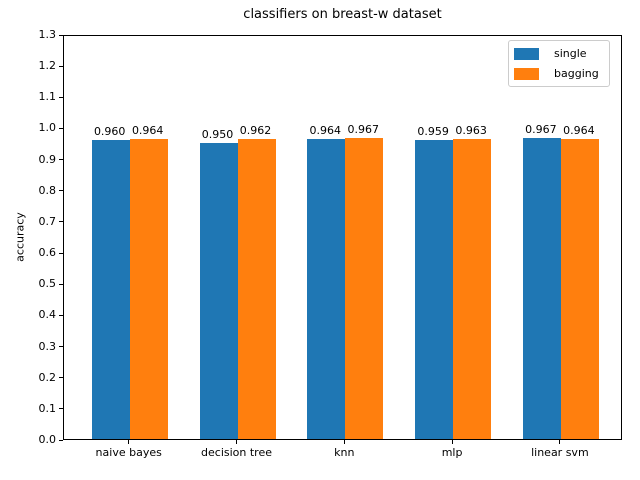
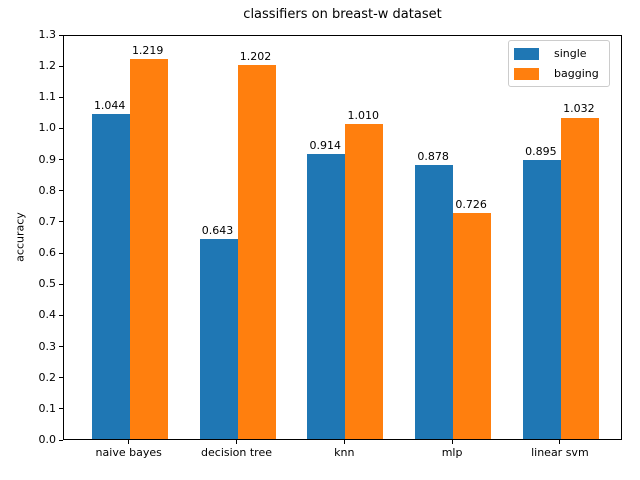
single/naive bayes: 0.960 -> 1.044
bagging/naive bayes: 0.964 -> 1.219
single/decision tree: 0.950 -> 0.643
bagging/decision tree: 0.962 -> 1.202
single/knn: 0.964 -> 0.914
bagging/knn: 0.967 -> 1.010
single/mlp: 0.959 -> 0.878
bagging/mlp: 0.963 -> 0.726
single/linear svm: 0.967 -> 0.895
bagging/linear svm: 0.964 -> 1.032
